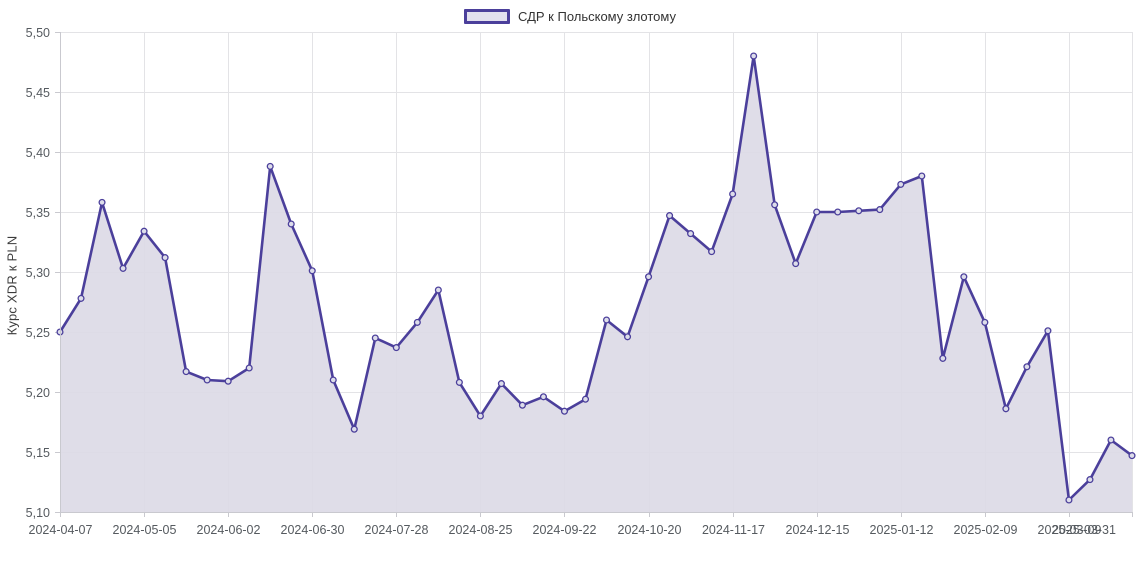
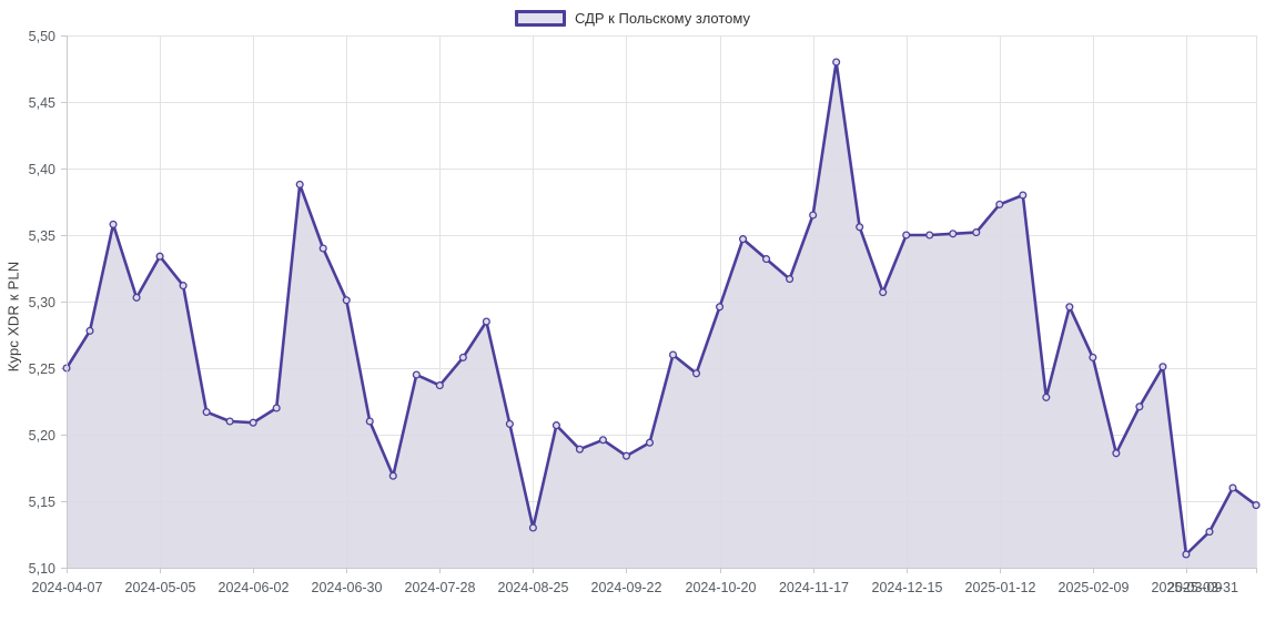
2024-08-25: 5,18 -> 5,13
